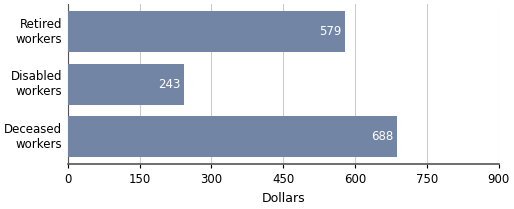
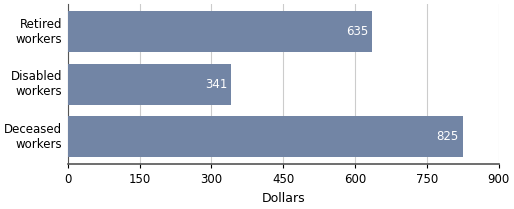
Retired workers: 579 -> 635
Disabled workers: 243 -> 341
Deceased workers: 688 -> 825
